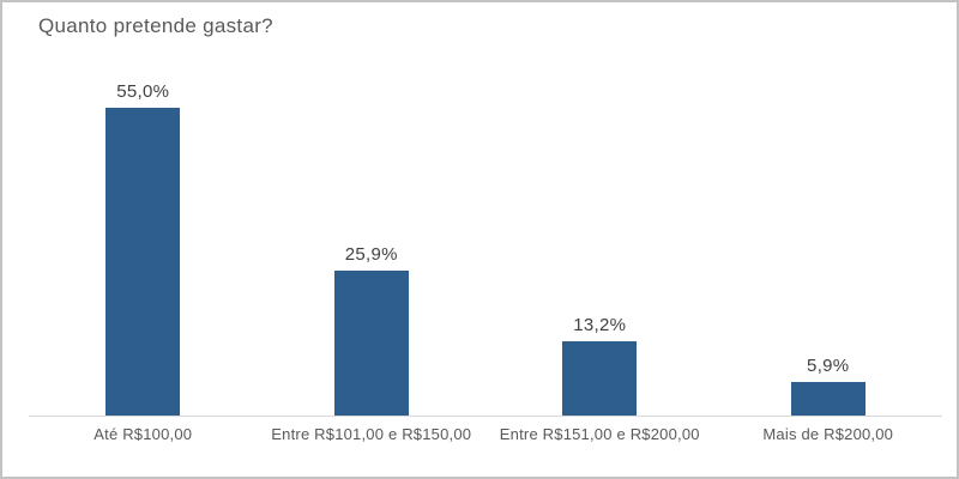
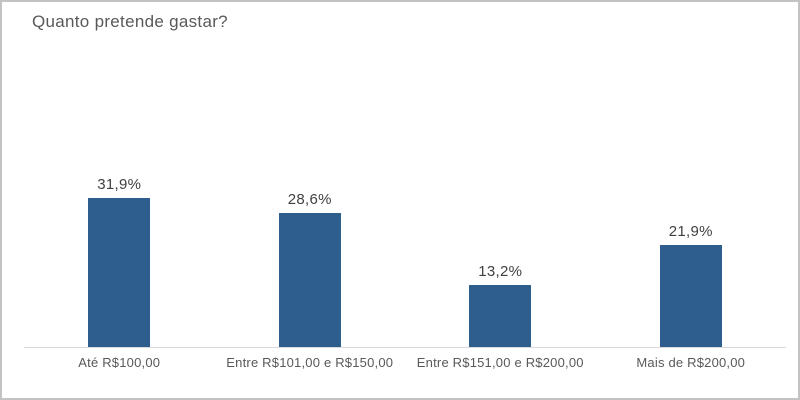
Até R$100,00: 55,0% -> 31,9%
Entre R$101,00 e R$150,00: 25,9% -> 28,6%
Mais de R$200,00: 5,9% -> 21,9%
